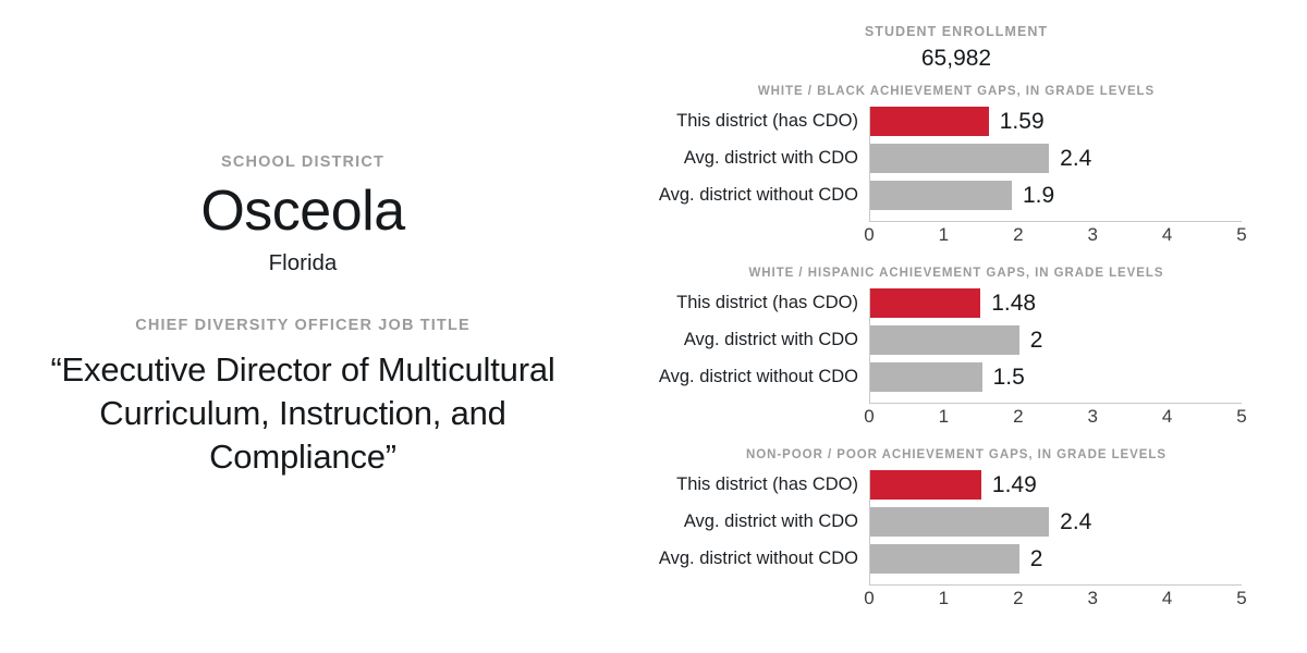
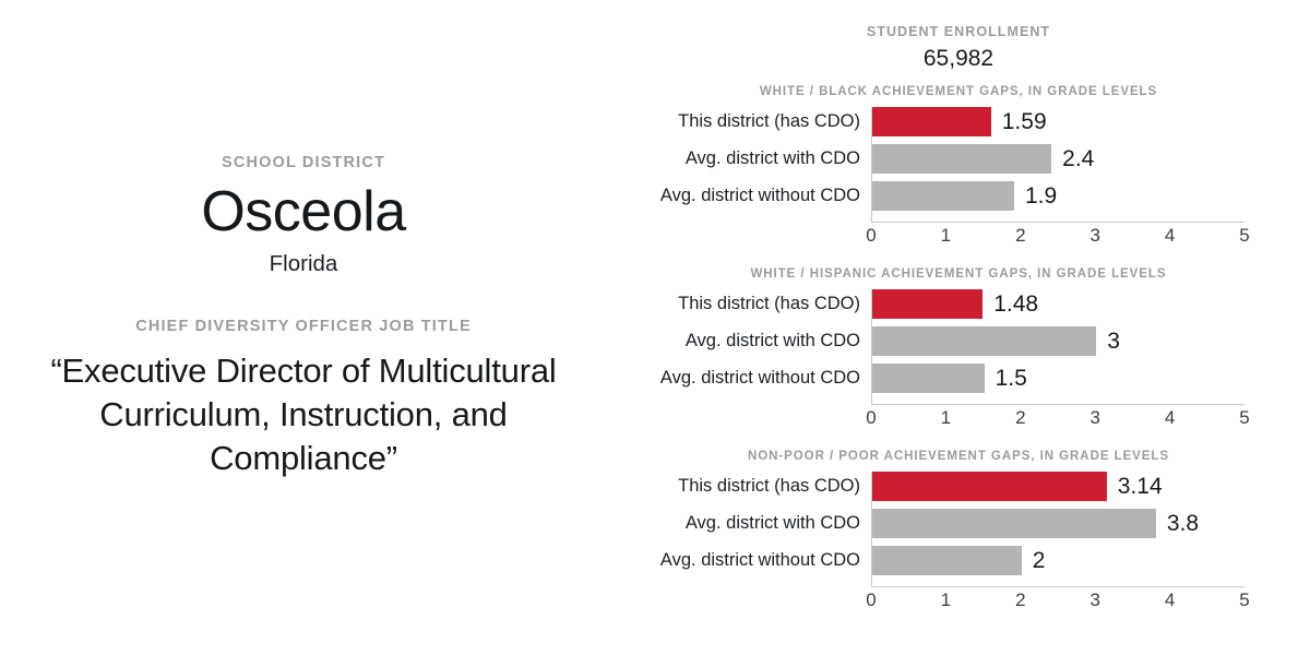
WHITE / HISPANIC ACHIEVEMENT GAPS, IN GRADE LEVELS/Avg. district with CDO: 2 -> 3
NON-POOR / POOR ACHIEVEMENT GAPS, IN GRADE LEVELS/This district (has CDO): 1.49 -> 3.14
NON-POOR / POOR ACHIEVEMENT GAPS, IN GRADE LEVELS/Avg. district with CDO: 2.4 -> 3.8
